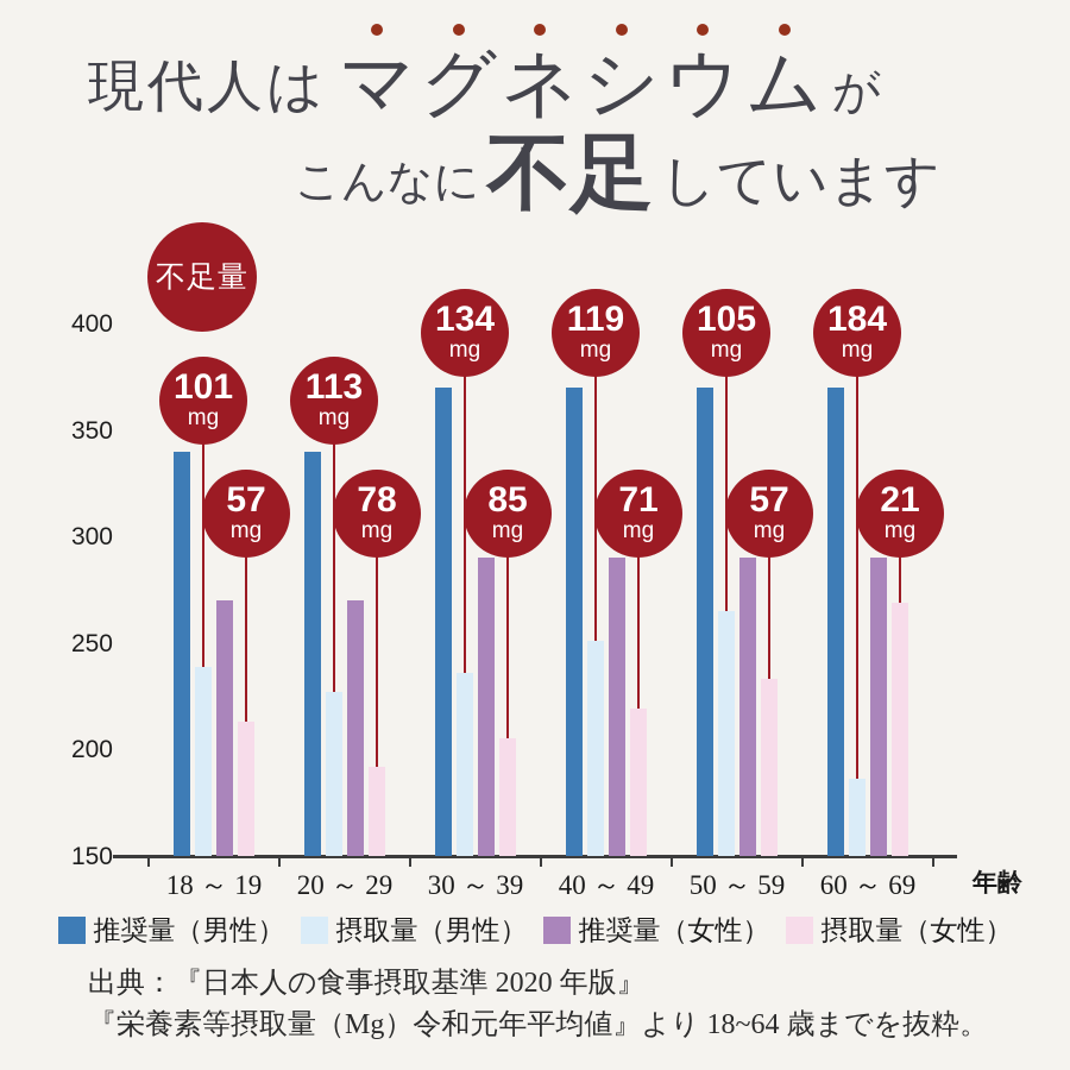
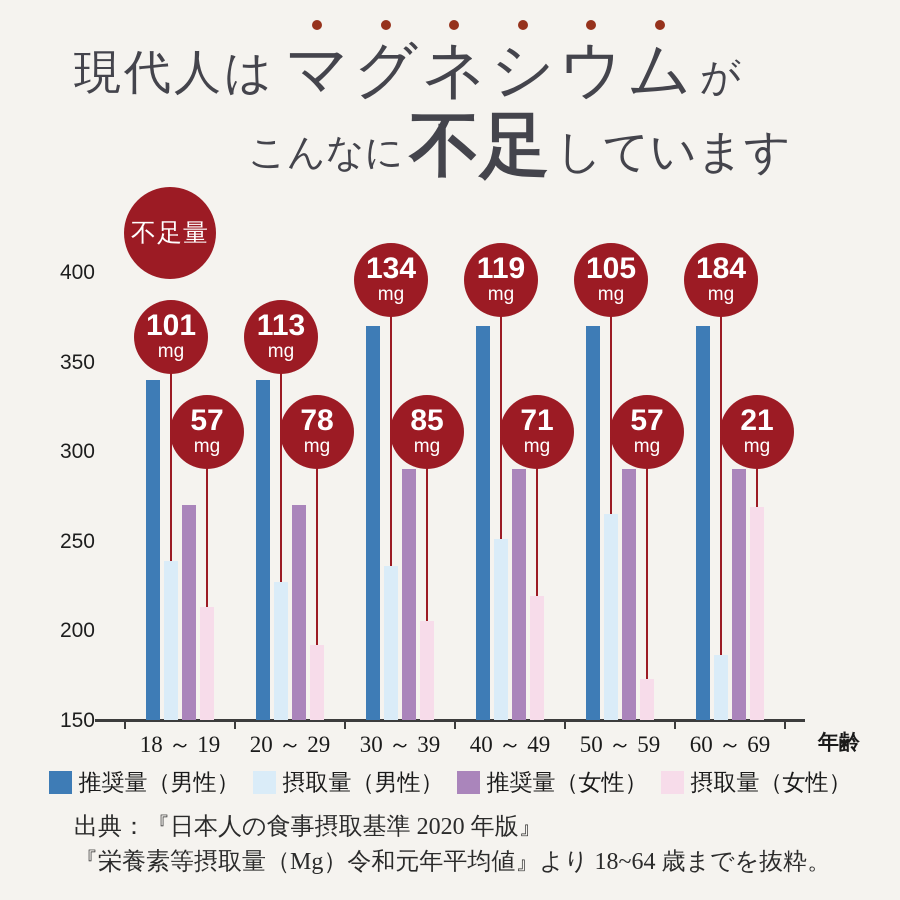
摂取量（女性）/50 ～ 59: 233 -> 173
